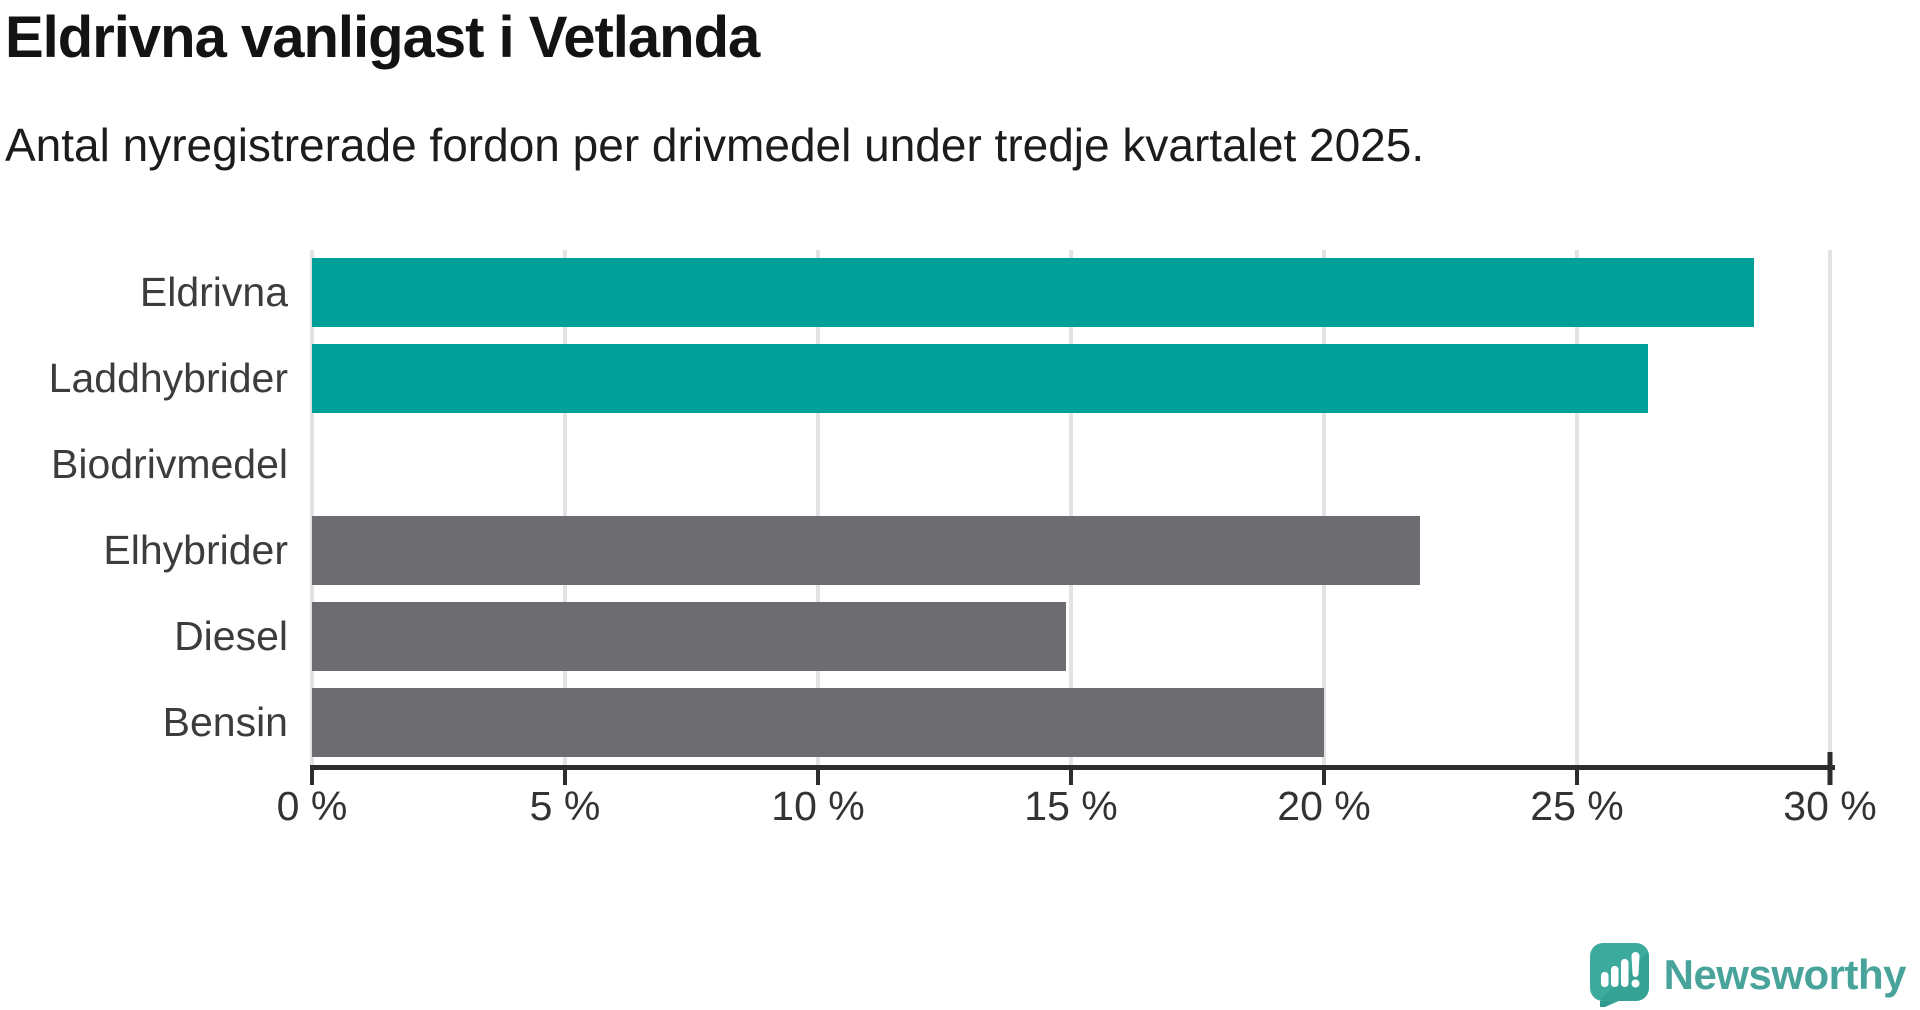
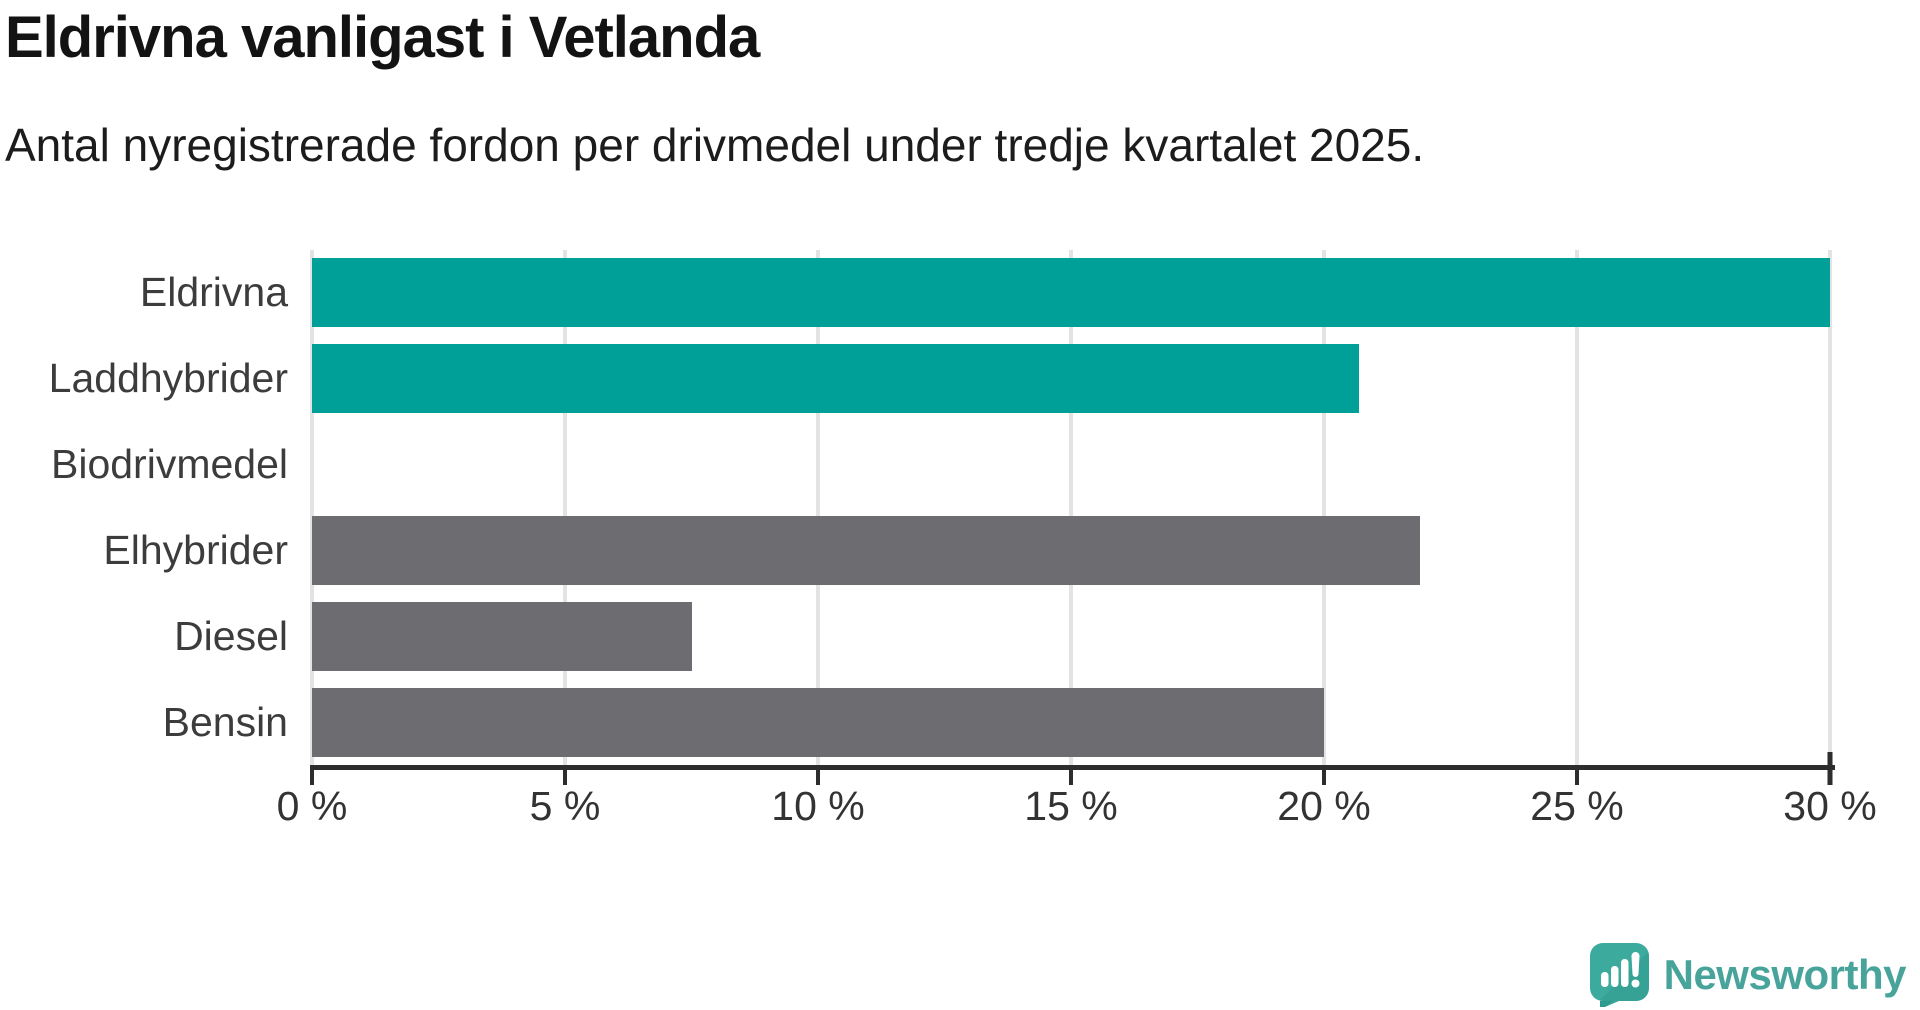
Eldrivna: 28.5% -> 30.0%
Laddhybrider: 26.4% -> 20.7%
Diesel: 14.9% -> 7.5%
